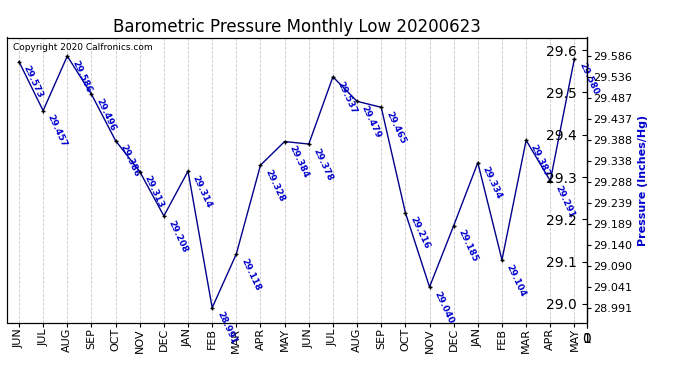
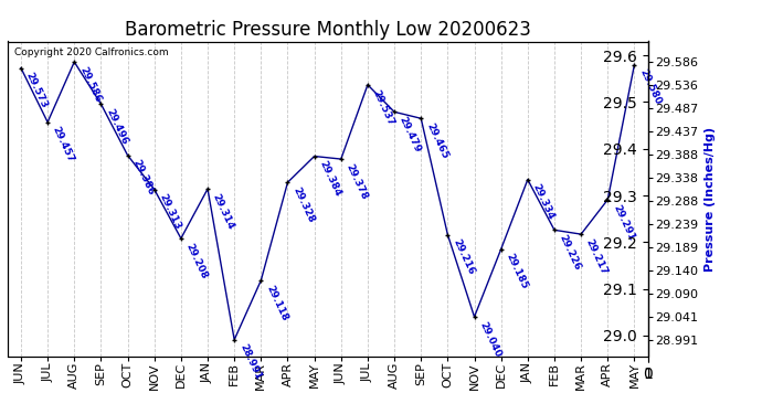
FEB: 29.104 -> 29.226
MAR: 29.387 -> 29.217
